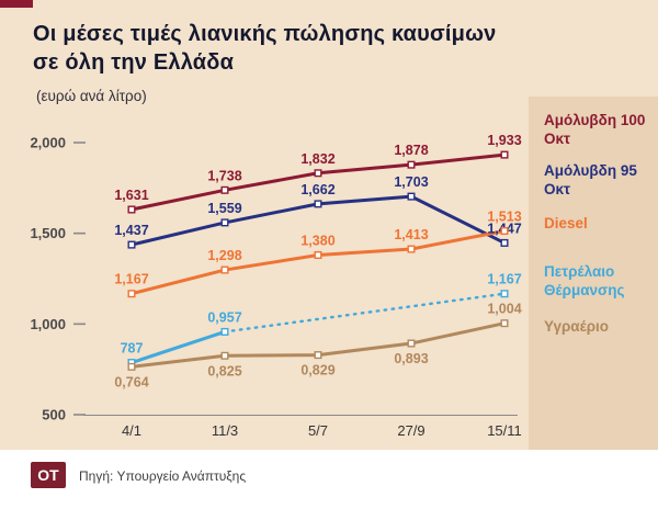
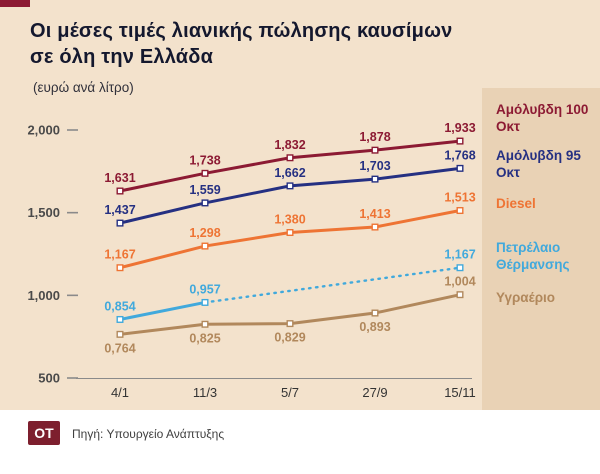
Πετρέλαιο Θέρμανσης/4/1: 787 -> 0,854
Αμόλυβδη 95 Οκτ/15/11: 1,447 -> 1,768
